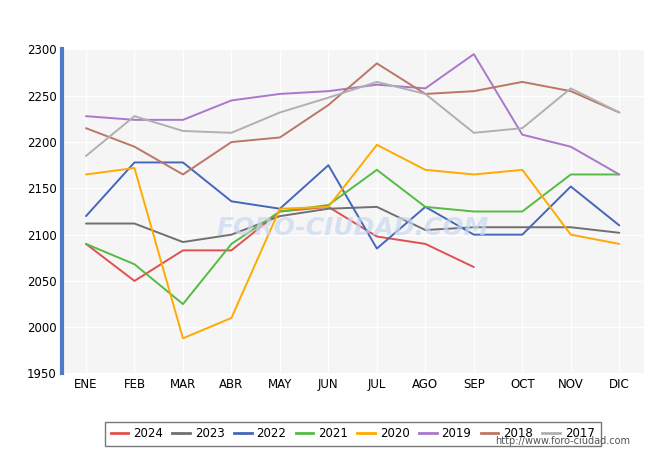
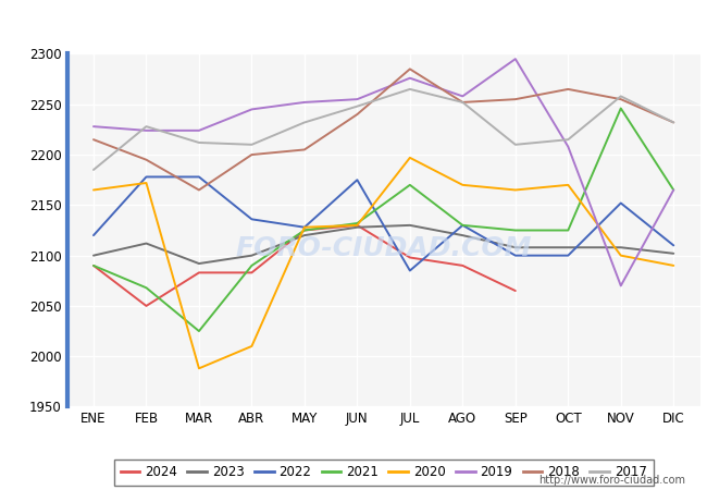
2023/ENE: 2112 -> 2100
2019/JUL: 2262 -> 2276
2023/AGO: 2105 -> 2120
2021/NOV: 2165 -> 2246
2019/NOV: 2195 -> 2070
